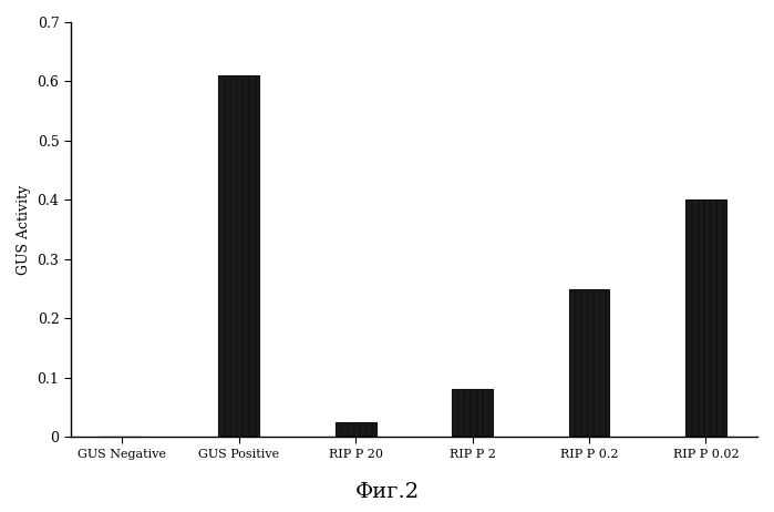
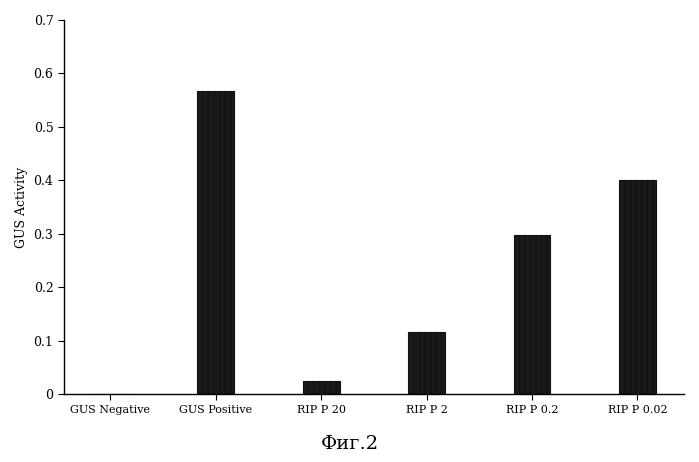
GUS Positive: 0.610 -> 0.568
RIP P 2: 0.080 -> 0.116
RIP P 0.2: 0.250 -> 0.298
